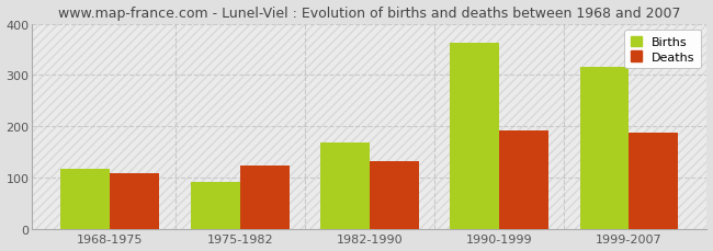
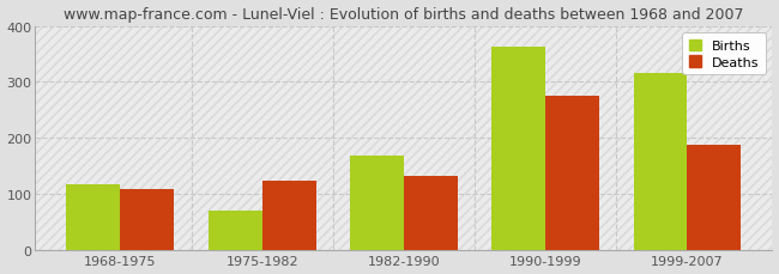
Births/1975-1982: 90 -> 70
Deaths/1990-1999: 191 -> 275
